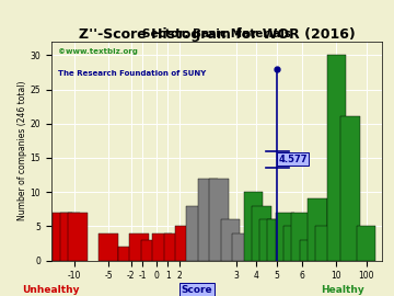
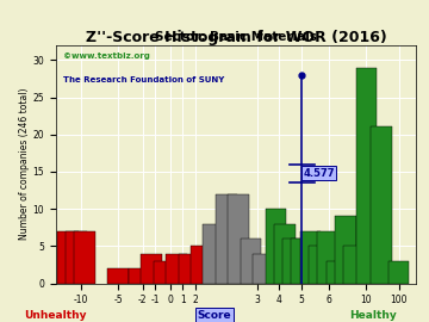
-5: 4 -> 2
10: 30 -> 29
100: 5 -> 3
